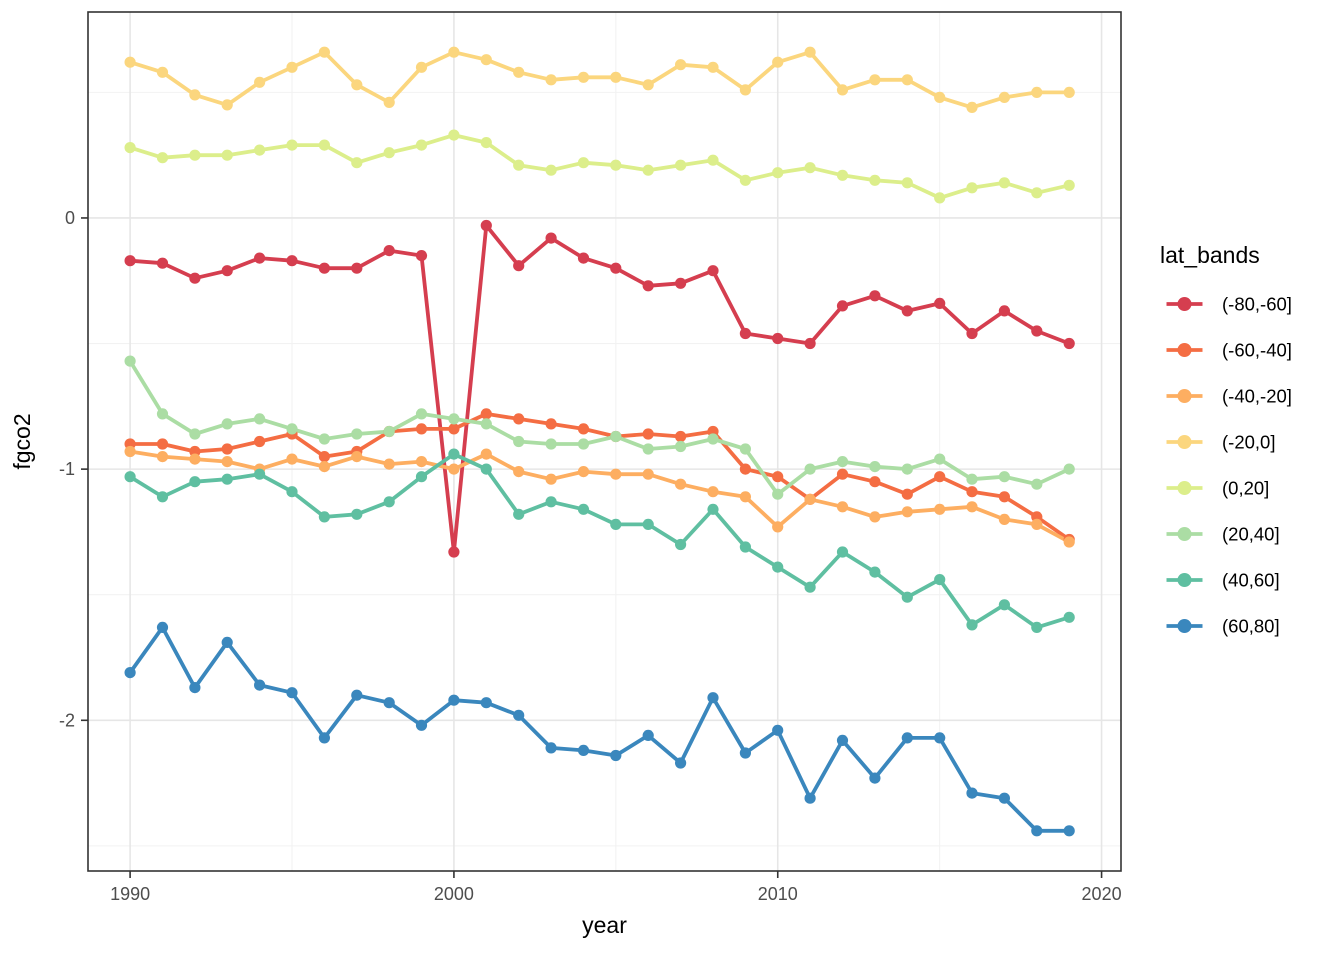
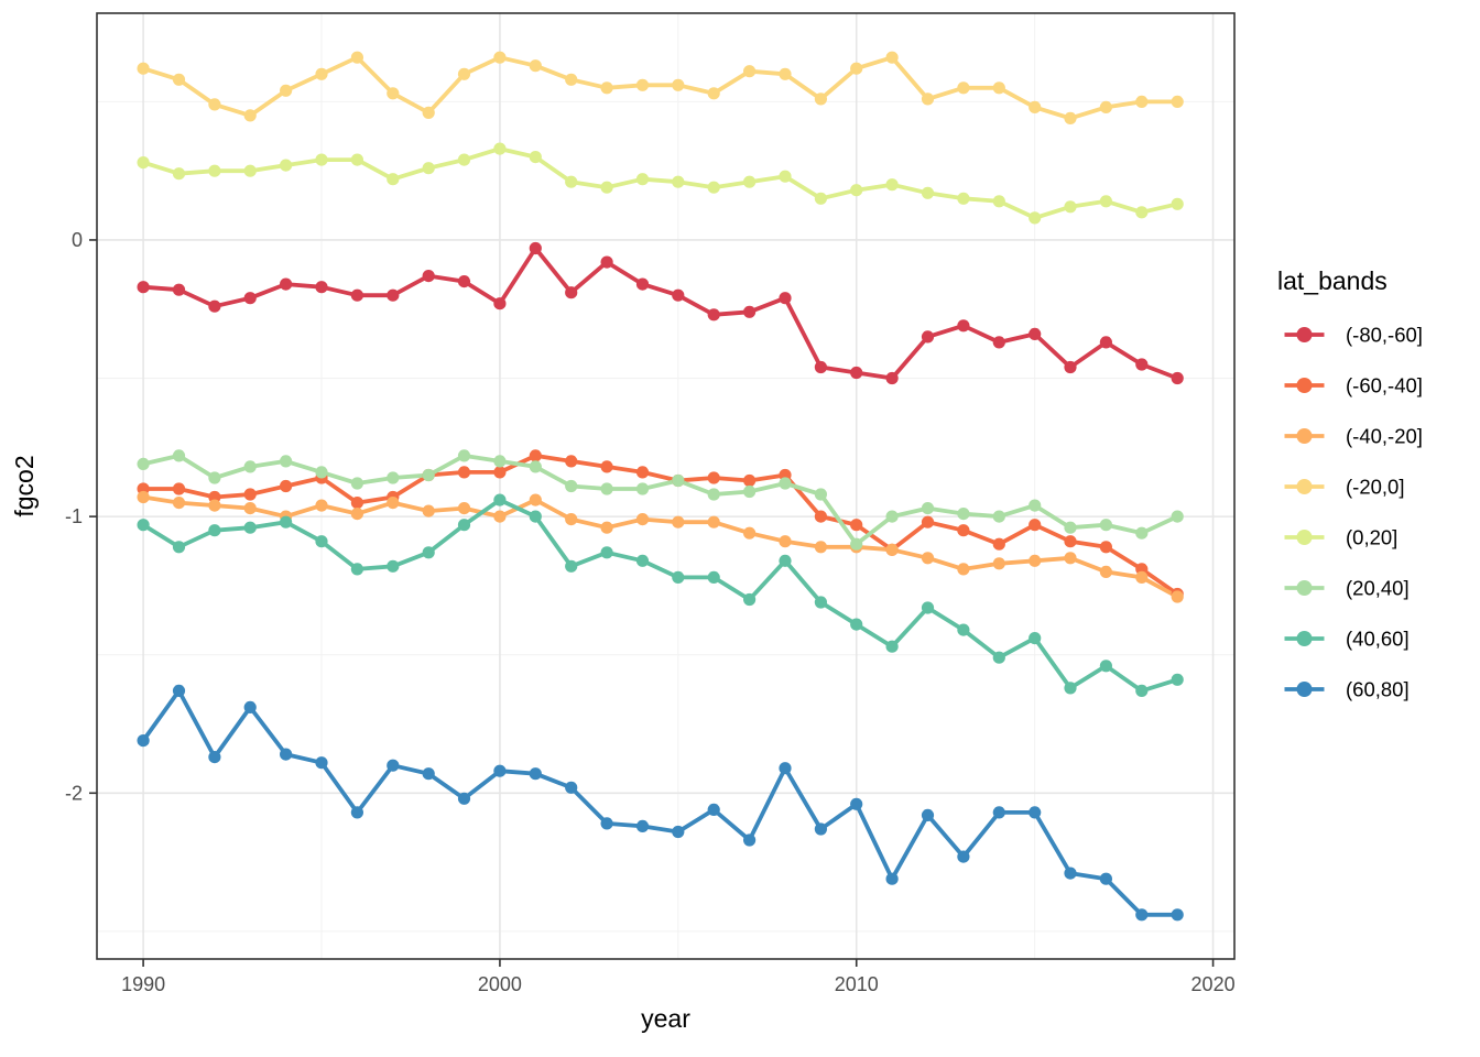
(20,40]/1990: -0.57 -> -0.81
(-80,-60]/2000: -1.33 -> -0.23
(-40,-20]/2010: -1.23 -> -1.11
